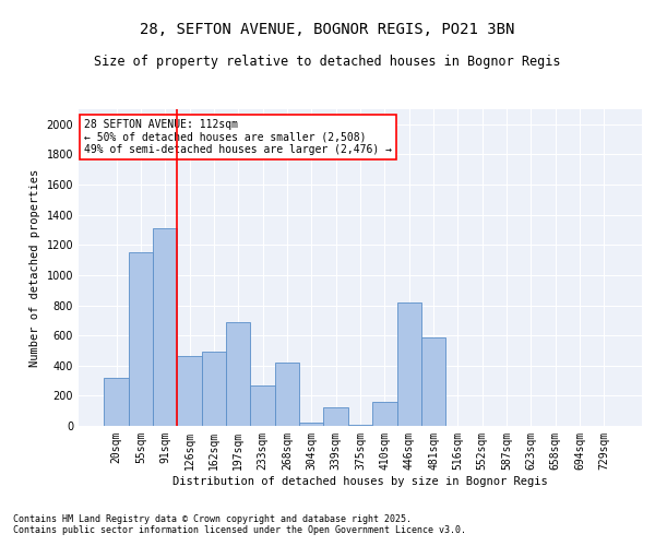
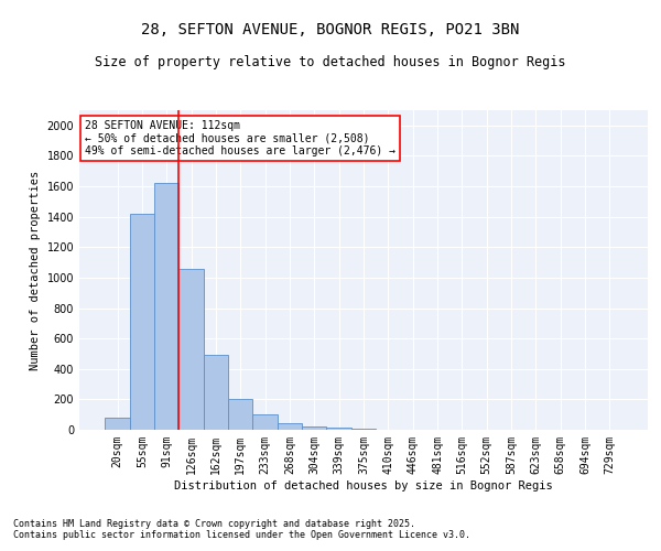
20sqm: 320 -> 80
55sqm: 1150 -> 1420
91sqm: 1310 -> 1620
126sqm: 460 -> 1060
197sqm: 690 -> 200
233sqm: 270 -> 100
268sqm: 420 -> 40
339sqm: 120 -> 20
410sqm: 160 -> 0
446sqm: 820 -> 0
481sqm: 590 -> 0
